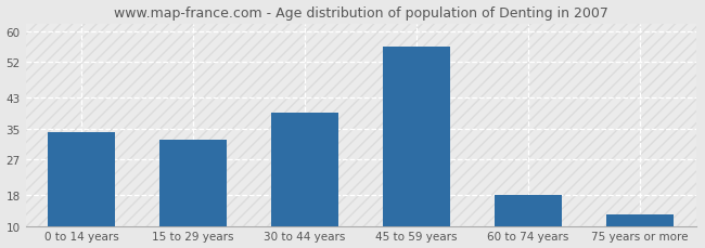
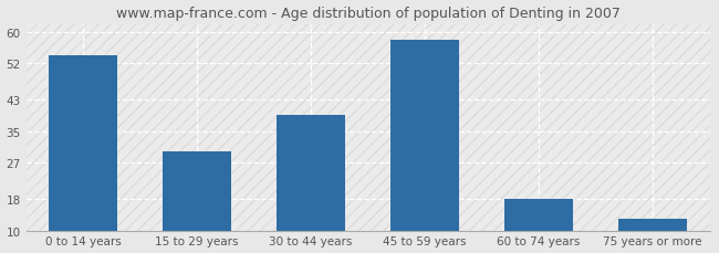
0 to 14 years: 34 -> 54
15 to 29 years: 32 -> 30
45 to 59 years: 56 -> 58
